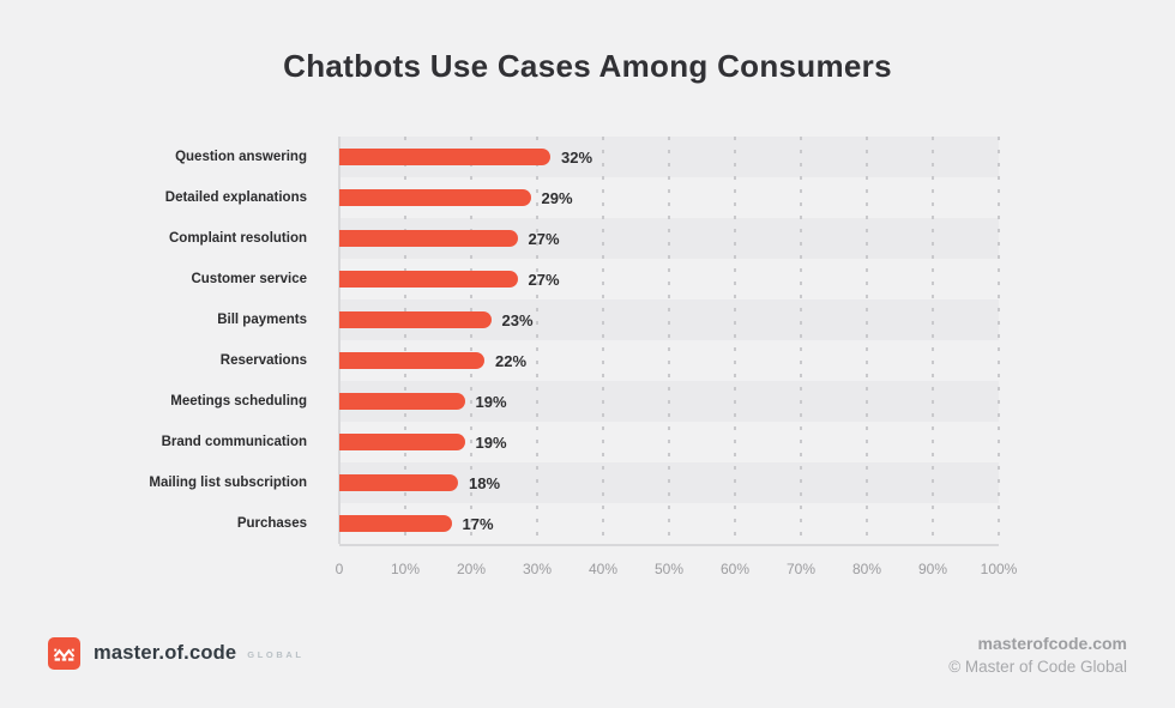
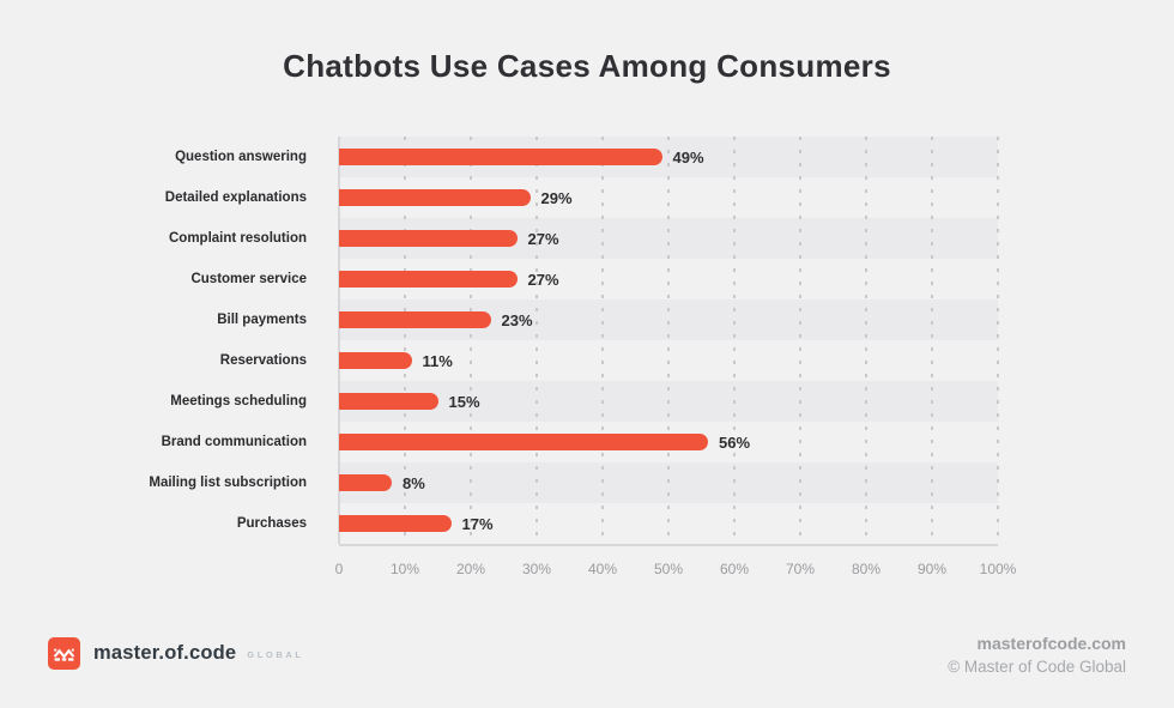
Question answering: 32% -> 49%
Reservations: 22% -> 11%
Meetings scheduling: 19% -> 15%
Brand communication: 19% -> 56%
Mailing list subscription: 18% -> 8%
